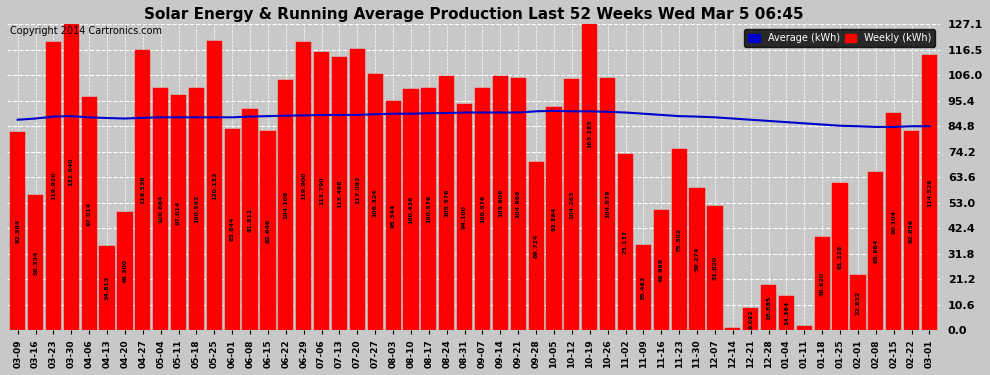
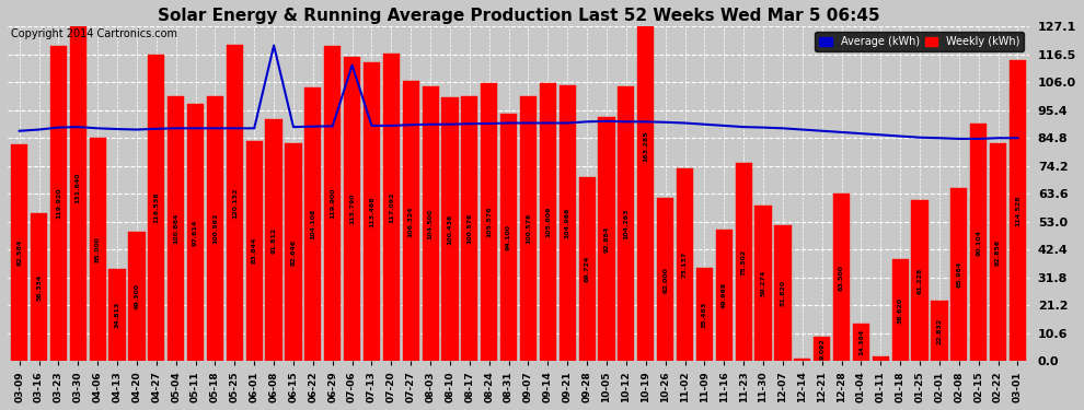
Weekly (kWh)/04-06: 97.0 -> 85.0
Average (kWh)/06-08: 88.8 -> 120.0
Average (kWh)/07-06: 89.5 -> 112.5
Weekly (kWh)/08-03: 95.3 -> 104.5
Weekly (kWh)/10-26: 104.9 -> 62.0
Weekly (kWh)/12-28: 18.9 -> 63.5
